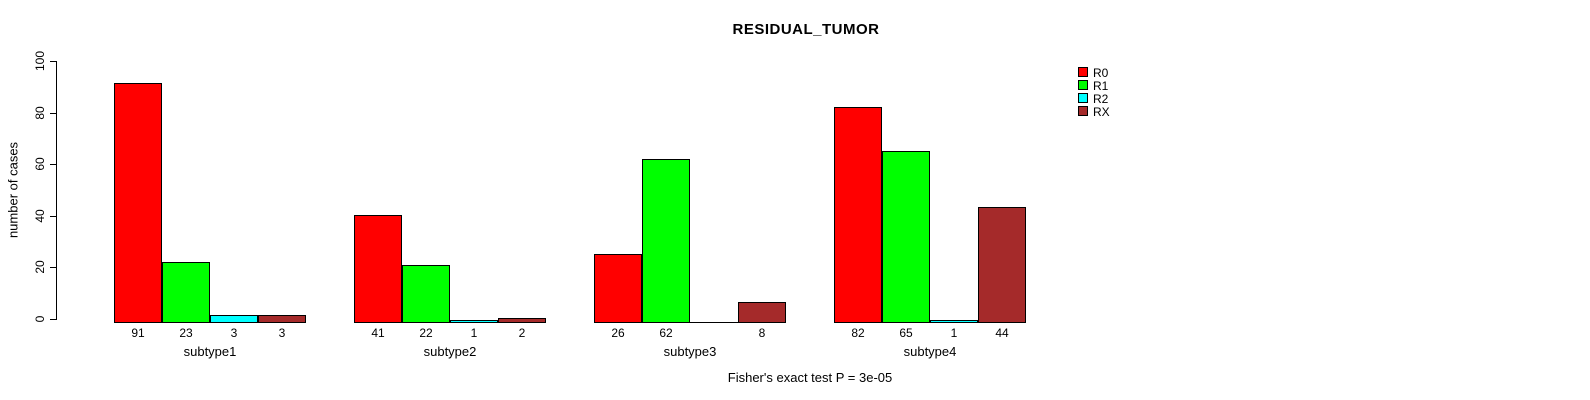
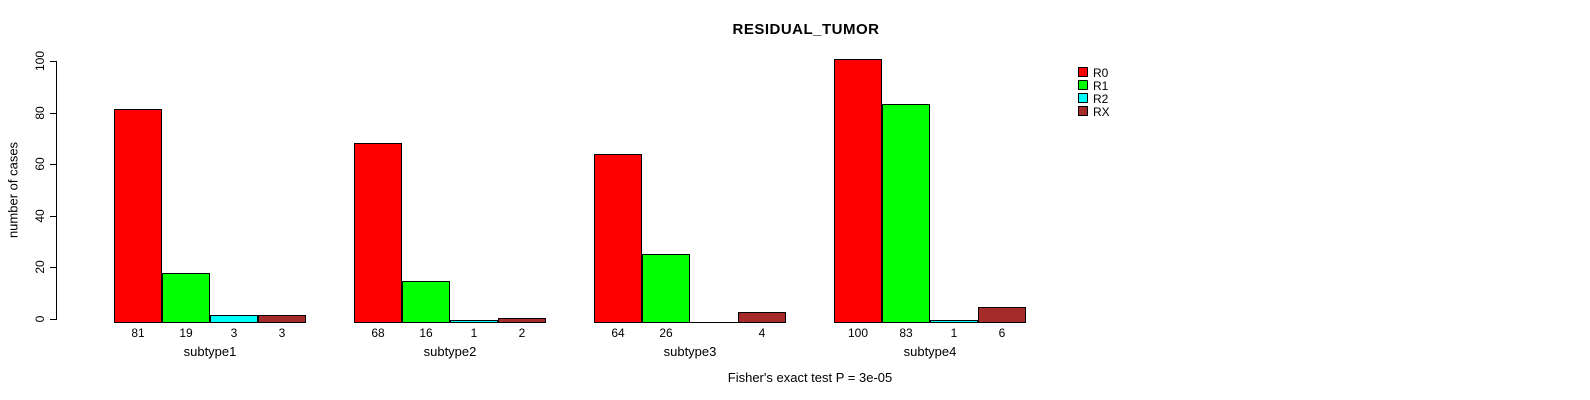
R0/subtype1: 91 -> 81
R1/subtype1: 23 -> 19
R0/subtype2: 41 -> 68
R1/subtype2: 22 -> 16
R0/subtype3: 26 -> 64
R1/subtype3: 62 -> 26
RX/subtype3: 8 -> 4
R0/subtype4: 82 -> 100
R1/subtype4: 65 -> 83
RX/subtype4: 44 -> 6
